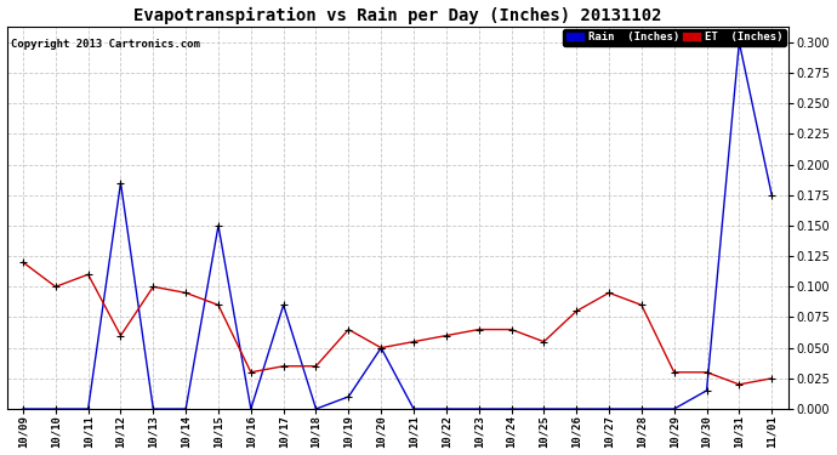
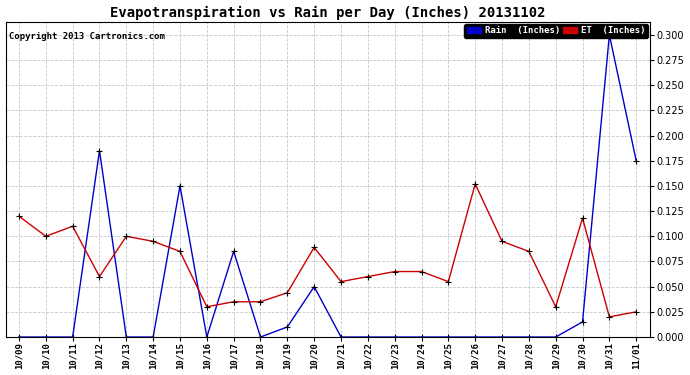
ET (Inches)/10/19: 0.065 -> 0.044
ET (Inches)/10/20: 0.050 -> 0.089
ET (Inches)/10/26: 0.080 -> 0.152
ET (Inches)/10/30: 0.030 -> 0.118
